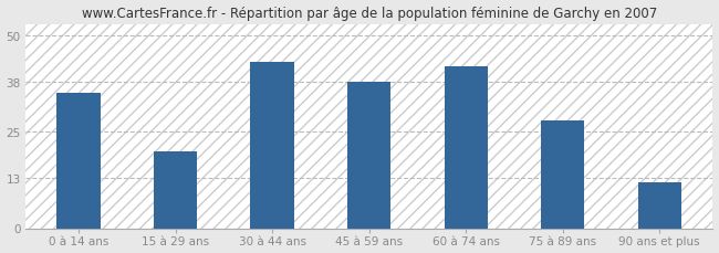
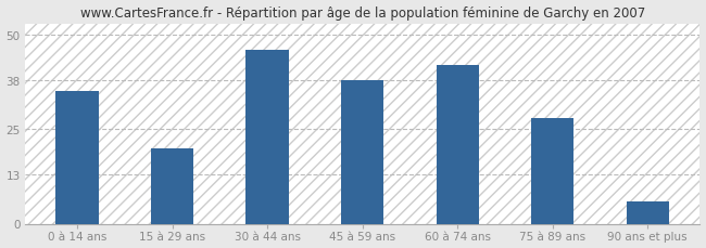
30 à 44 ans: 43 -> 46
90 ans et plus: 12 -> 6
